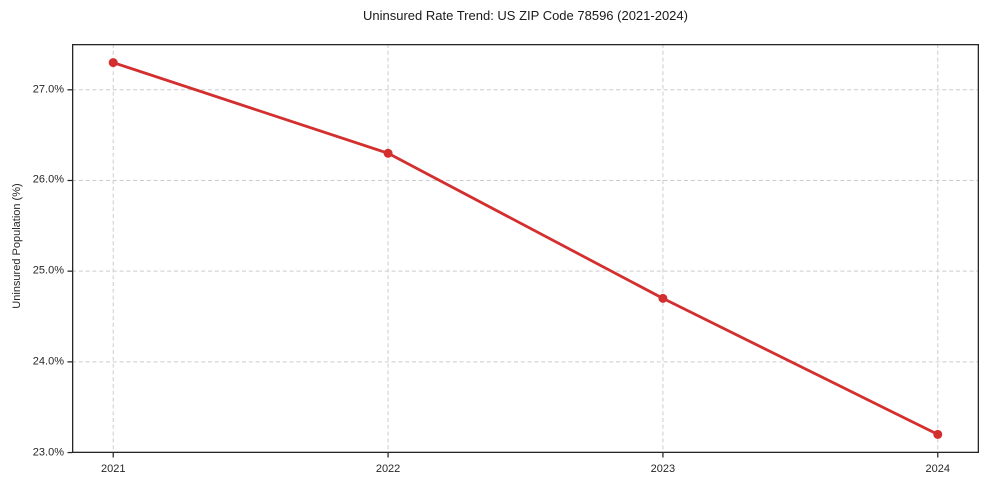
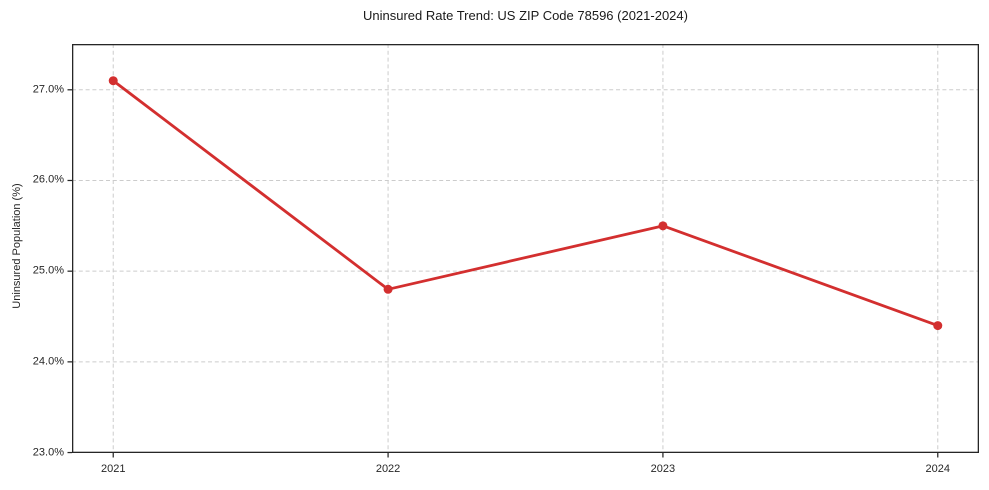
2021: 27.3% -> 27.1%
2022: 26.3% -> 24.8%
2023: 24.7% -> 25.5%
2024: 23.2% -> 24.4%
